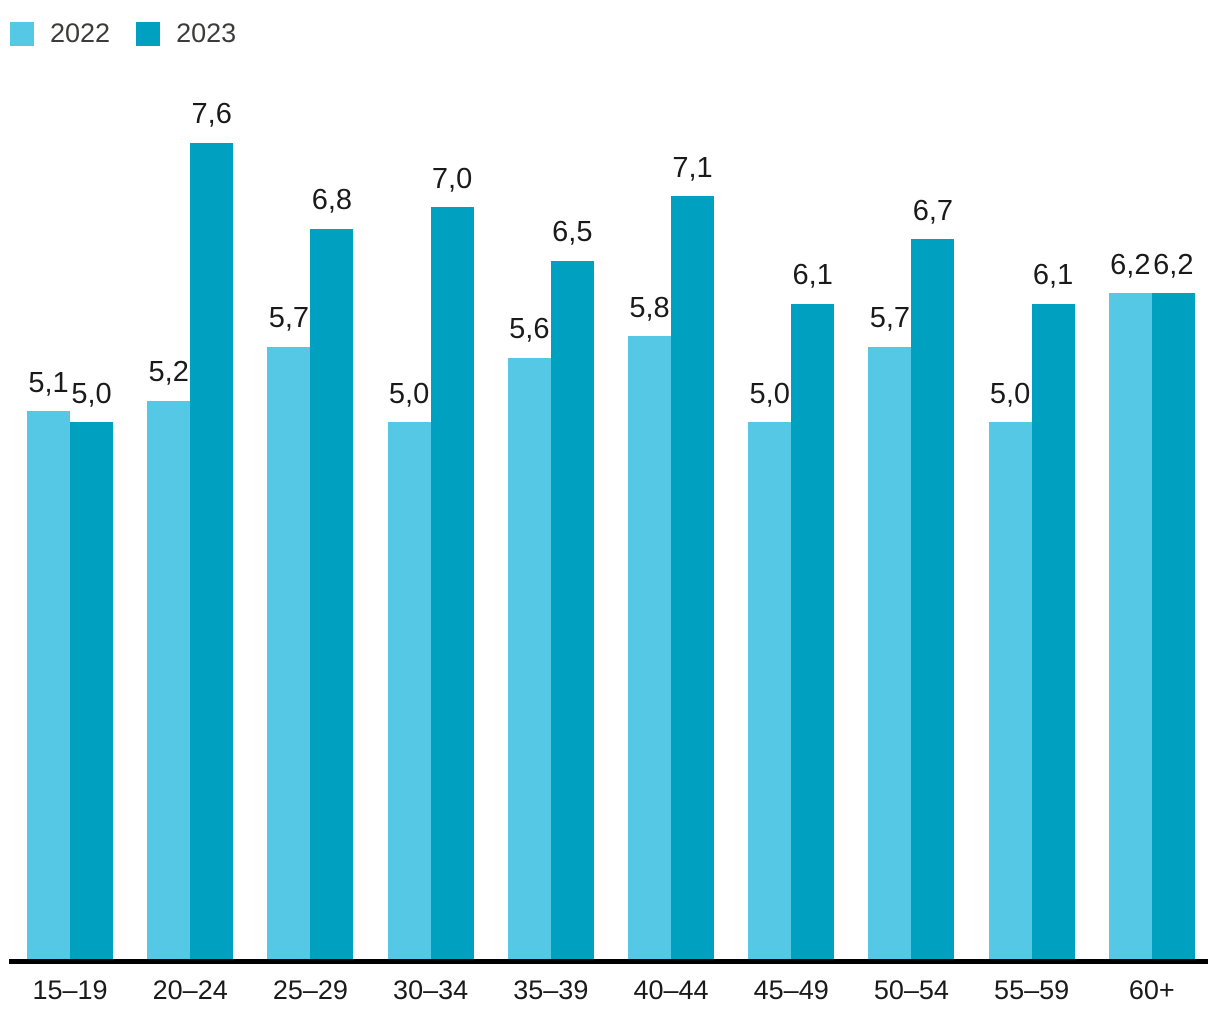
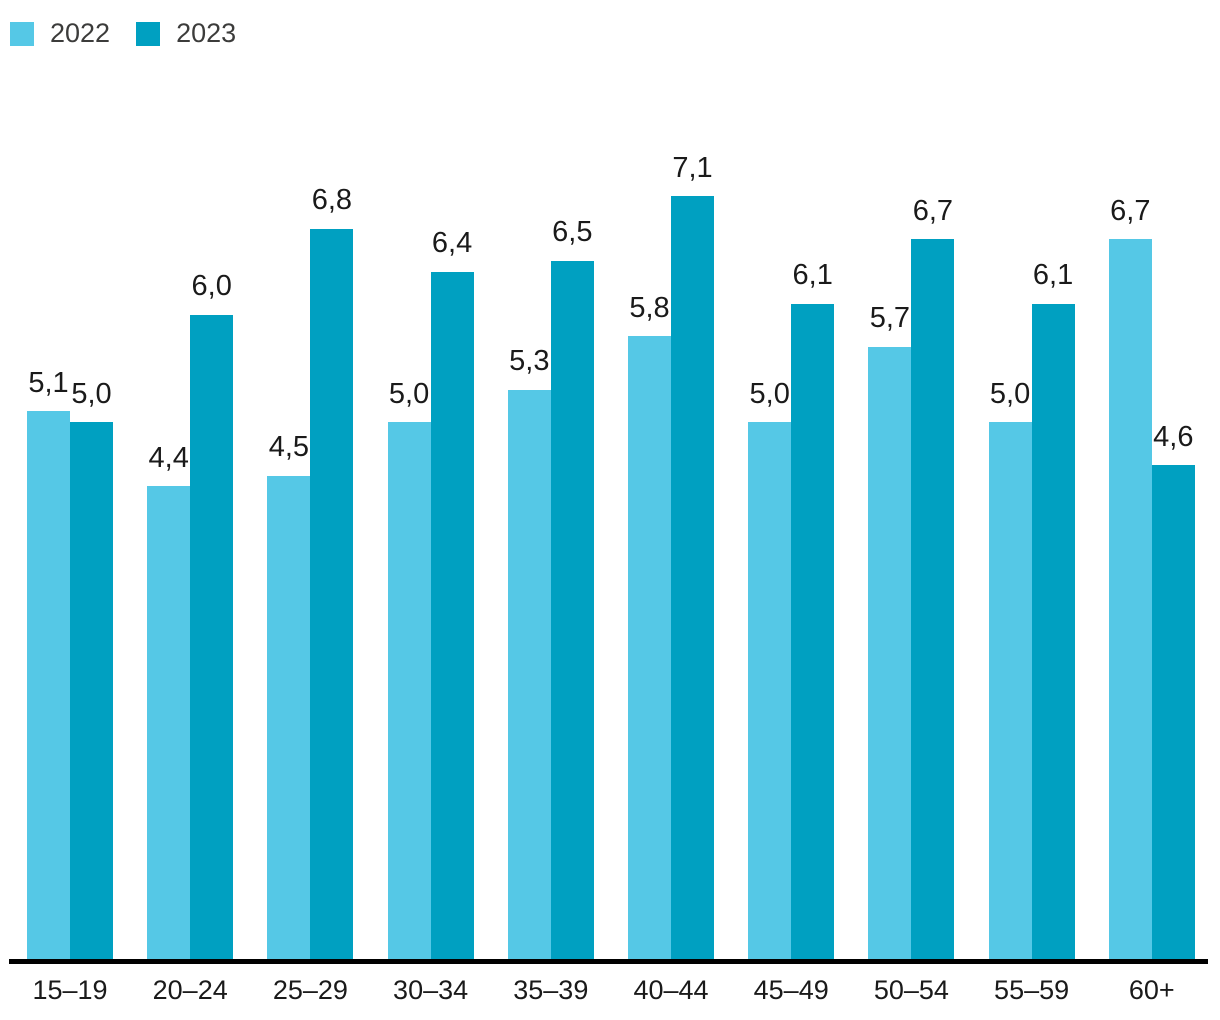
2022/20–24: 5,2 -> 4,4
2023/20–24: 7,6 -> 6,0
2022/25–29: 5,7 -> 4,5
2023/30–34: 7,0 -> 6,4
2022/35–39: 5,6 -> 5,3
2022/60+: 6,2 -> 6,7
2023/60+: 6,2 -> 4,6
